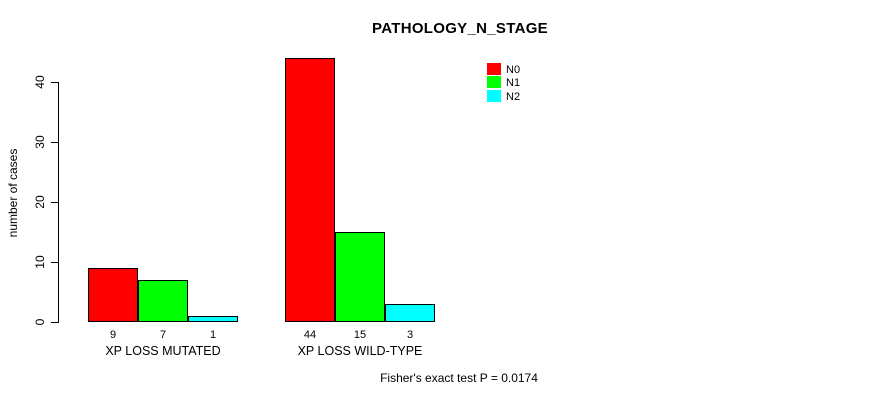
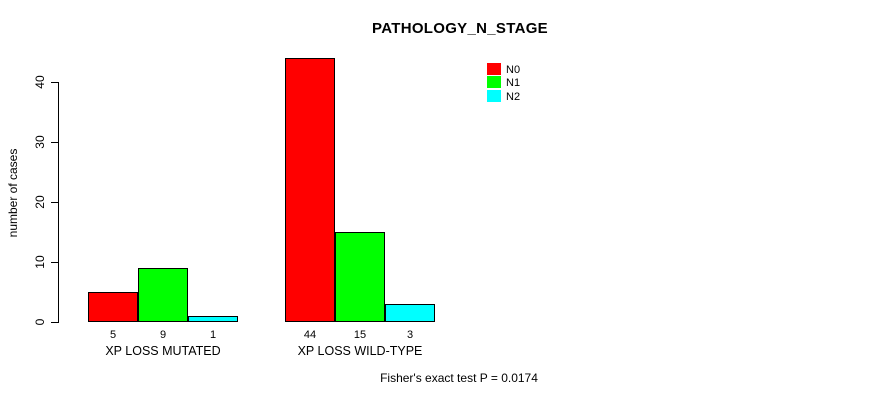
N0/XP LOSS MUTATED: 9 -> 5
N1/XP LOSS MUTATED: 7 -> 9
